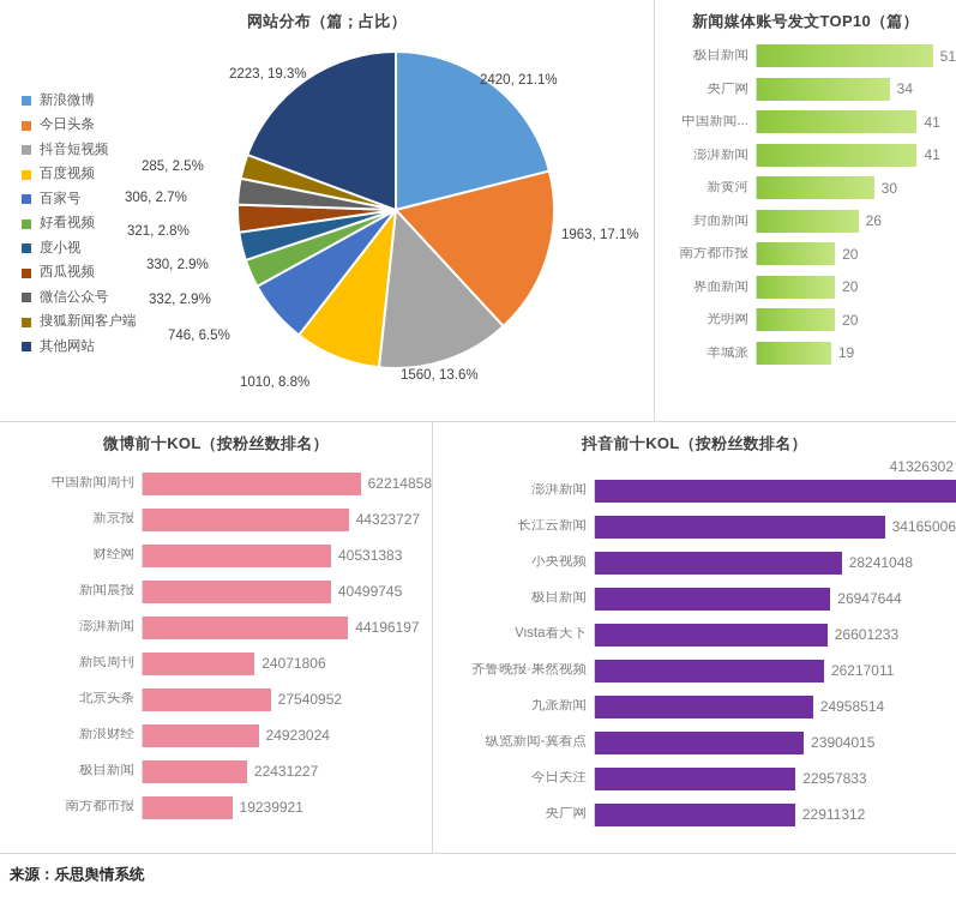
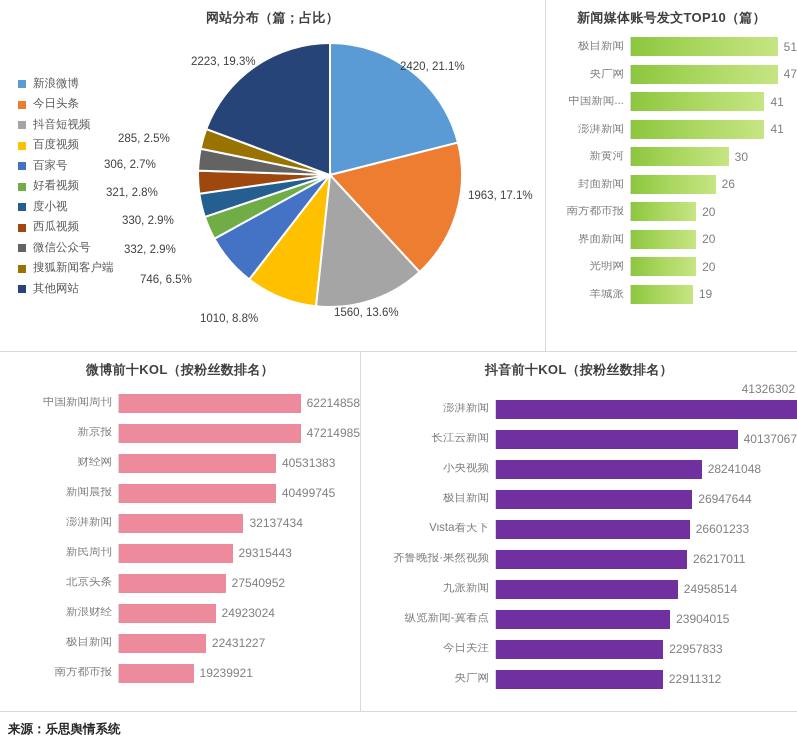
新闻媒体账号发文TOP10（篇）/央广网: 34 -> 47
微博前十KOL（按粉丝数排名）/新京报: 44323727 -> 47214985
微博前十KOL（按粉丝数排名）/澎湃新闻: 44196197 -> 32137434
微博前十KOL（按粉丝数排名）/新民周刊: 24071806 -> 29315443
抖音前十KOL（按粉丝数排名）/长江云新闻: 34165006 -> 40137067
